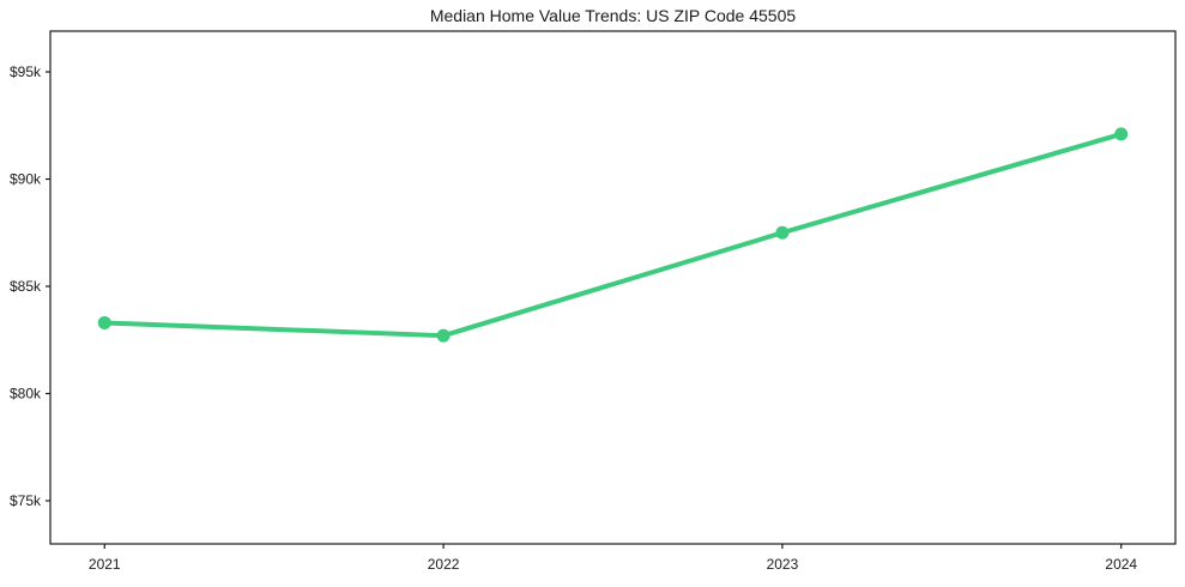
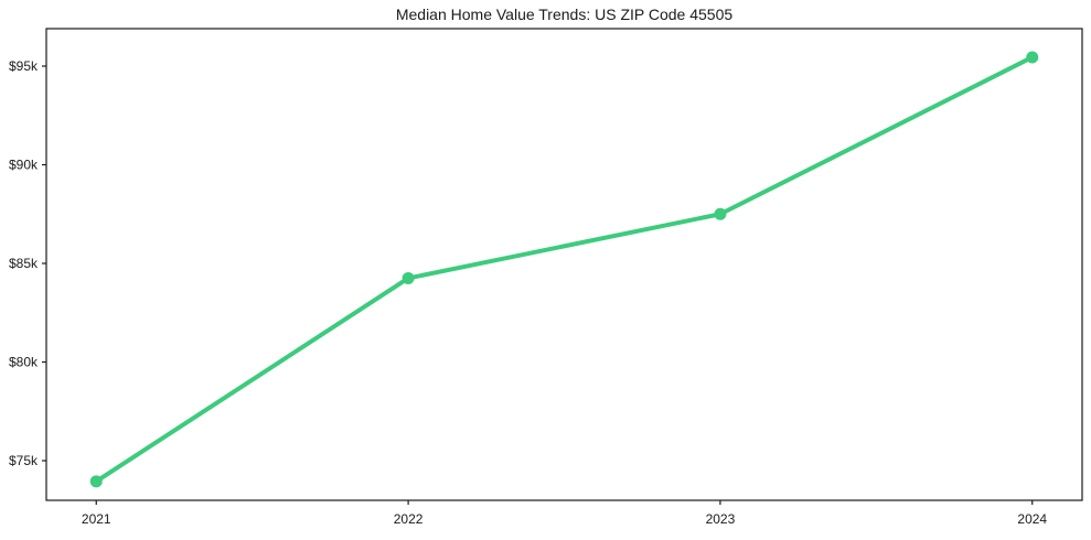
2021: $83.3k -> $74.0k
2022: $82.7k -> $84.2k
2024: $92.1k -> $95.4k
